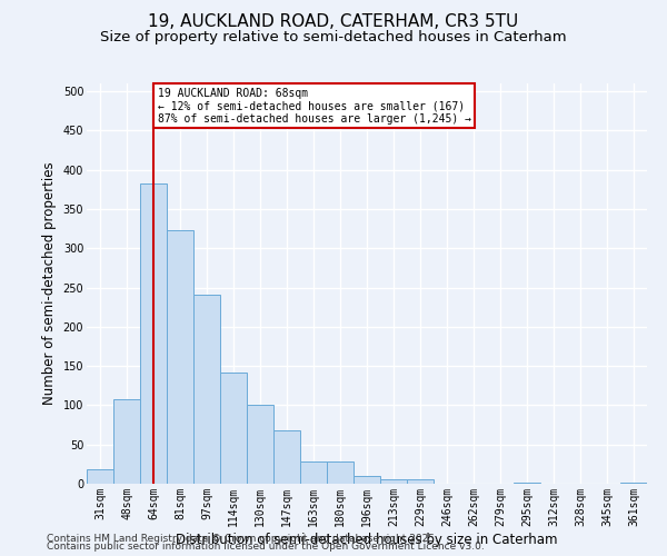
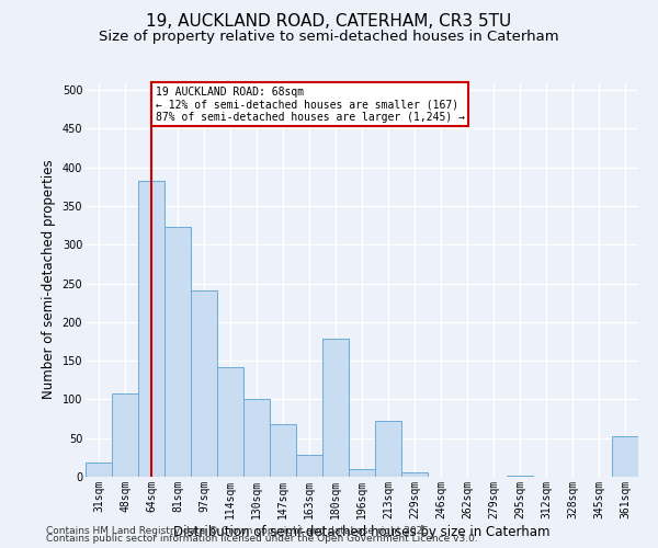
180sqm: 29 -> 178
213sqm: 6 -> 72
361sqm: 2 -> 52
